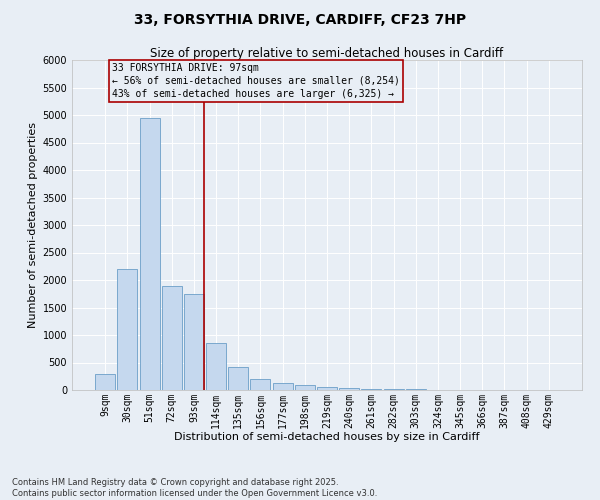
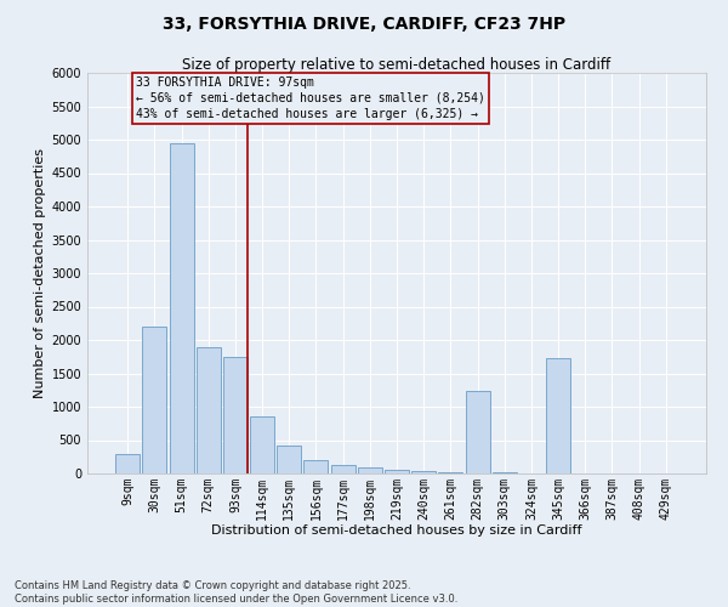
282sqm: 20 -> 1240
345sqm: 0 -> 1720
